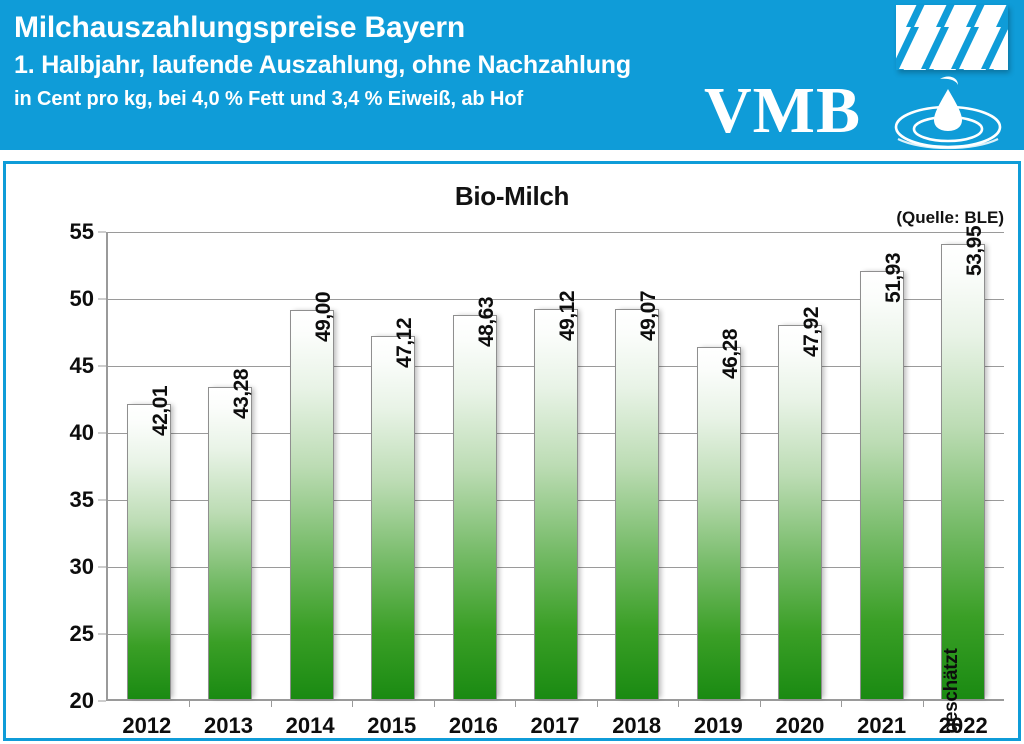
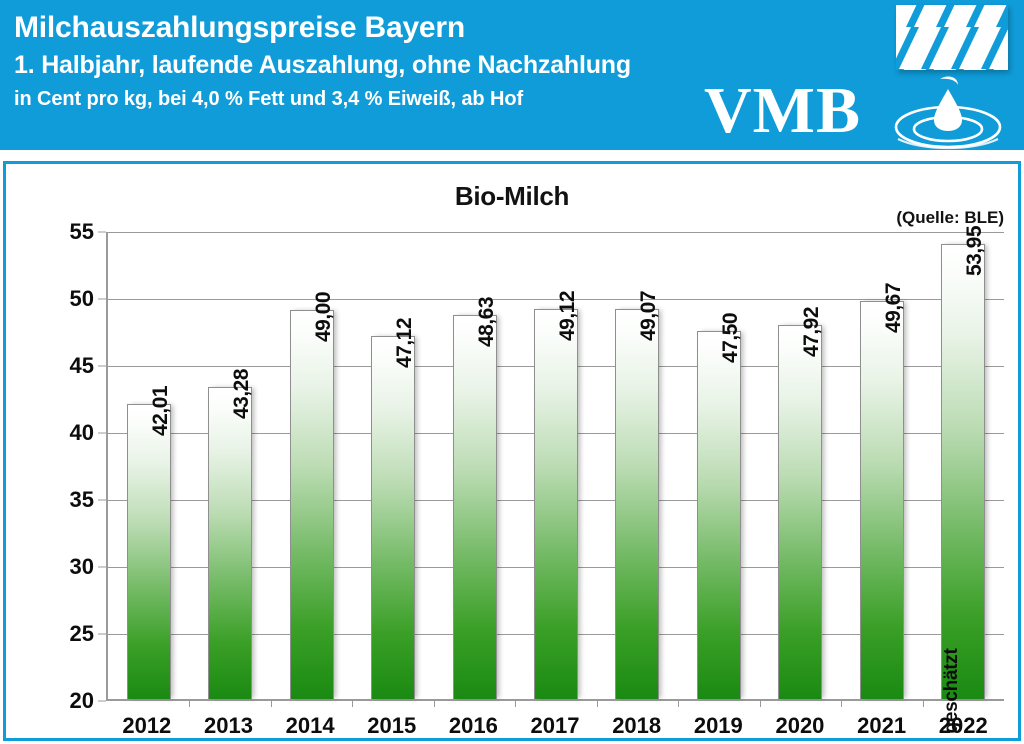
2019: 46,28 -> 47,50
2021: 51,93 -> 49,67
